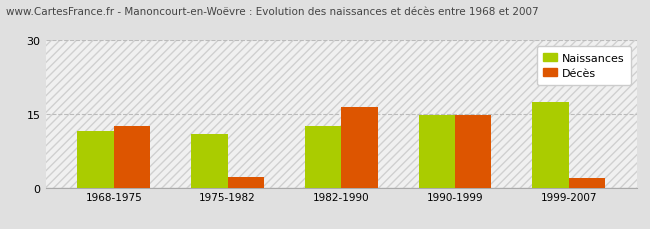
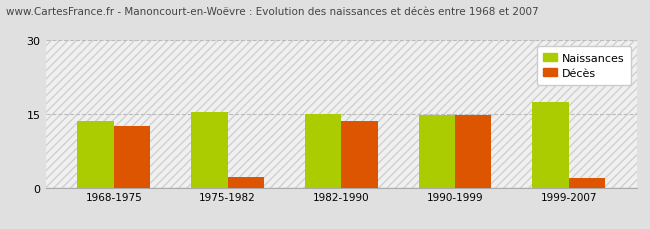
Naissances/1968-1975: 11.5 -> 13.5
Naissances/1975-1982: 11.0 -> 15.5
Naissances/1982-1990: 12.5 -> 15.0
Décès/1982-1990: 16.5 -> 13.5
